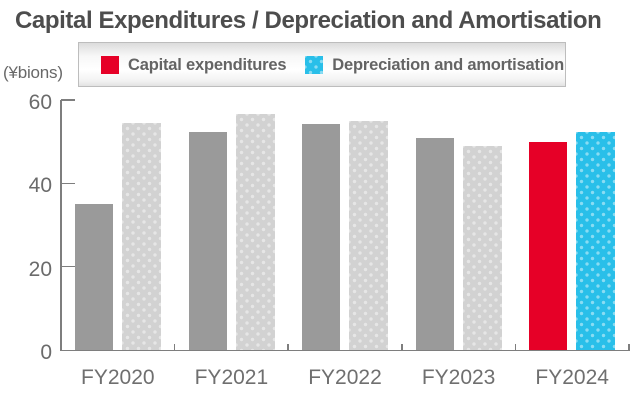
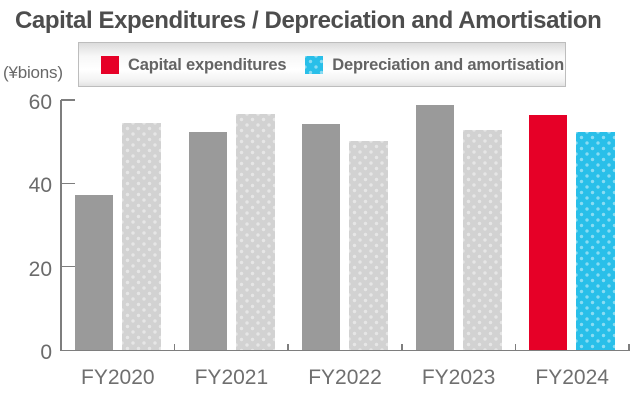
Capital expenditures/FY2020: 35 -> 37
Depreciation and amortisation/FY2022: 55 -> 50
Capital expenditures/FY2023: 51 -> 59
Depreciation and amortisation/FY2023: 49 -> 53
Capital expenditures/FY2024: 50 -> 56
